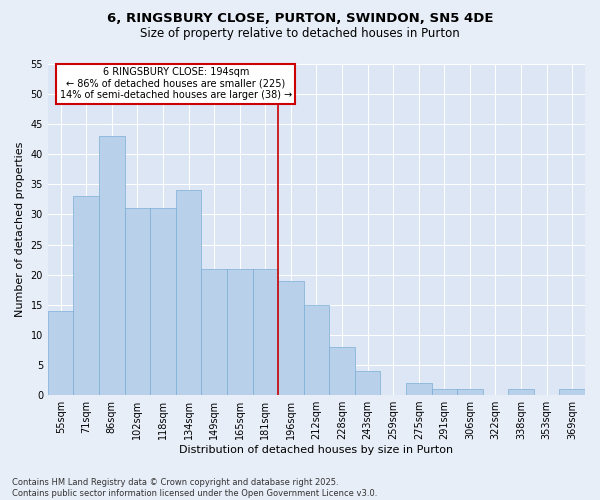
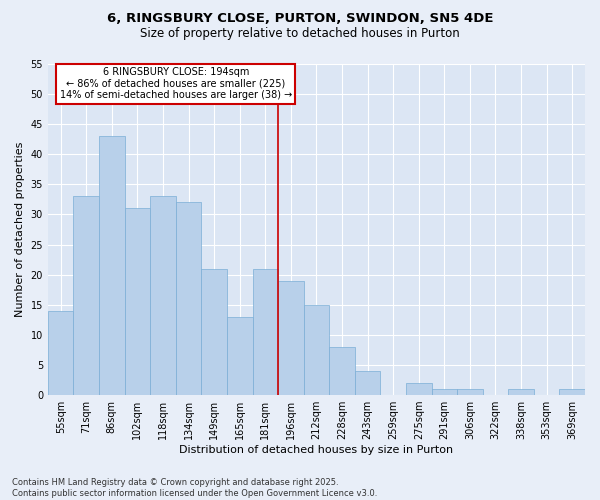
118sqm: 31 -> 33
134sqm: 34 -> 32
165sqm: 21 -> 13
